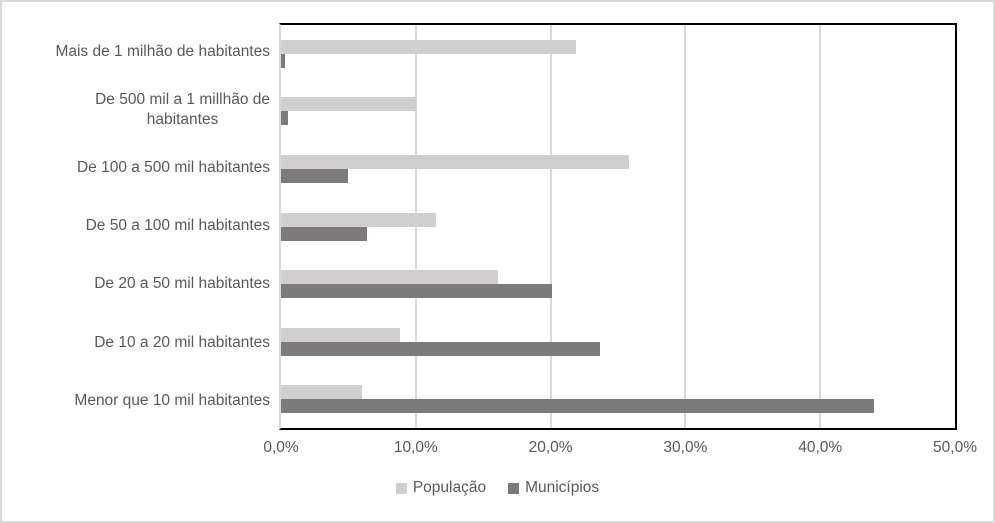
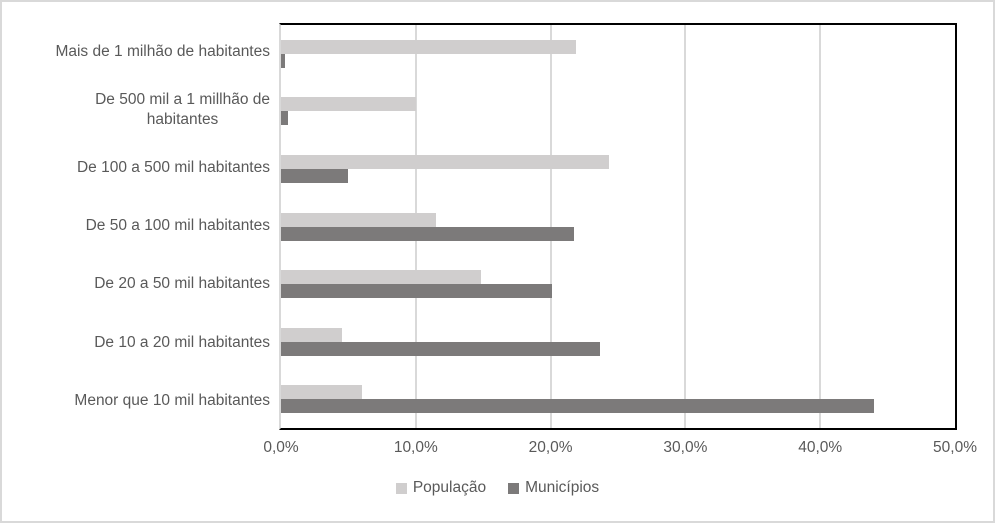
População/De 100 a 500 mil habitantes: 25,8% -> 24,3%
Municípios/De 50 a 100 mil habitantes: 6,4% -> 21,7%
População/De 20 a 50 mil habitantes: 16,1% -> 14,8%
População/De 10 a 20 mil habitantes: 8,8% -> 4,5%
